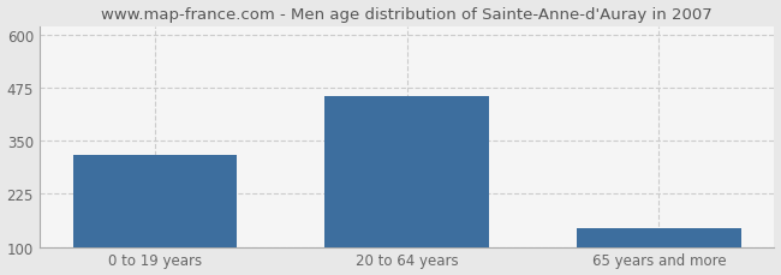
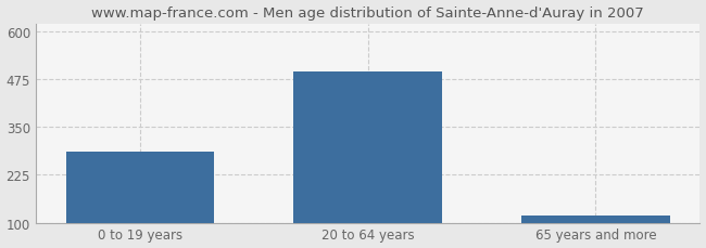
0 to 19 years: 315 -> 285
20 to 64 years: 455 -> 493
65 years and more: 145 -> 120
